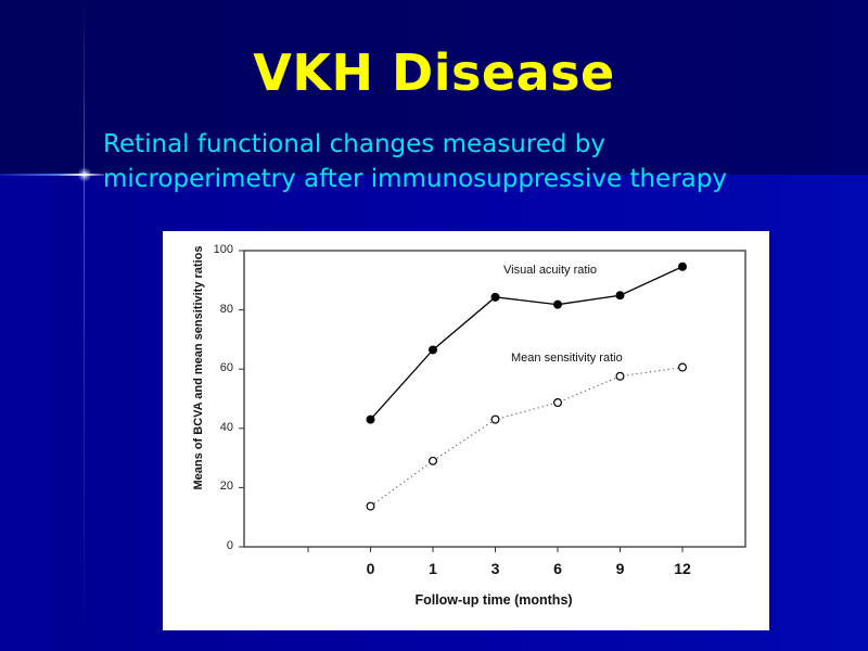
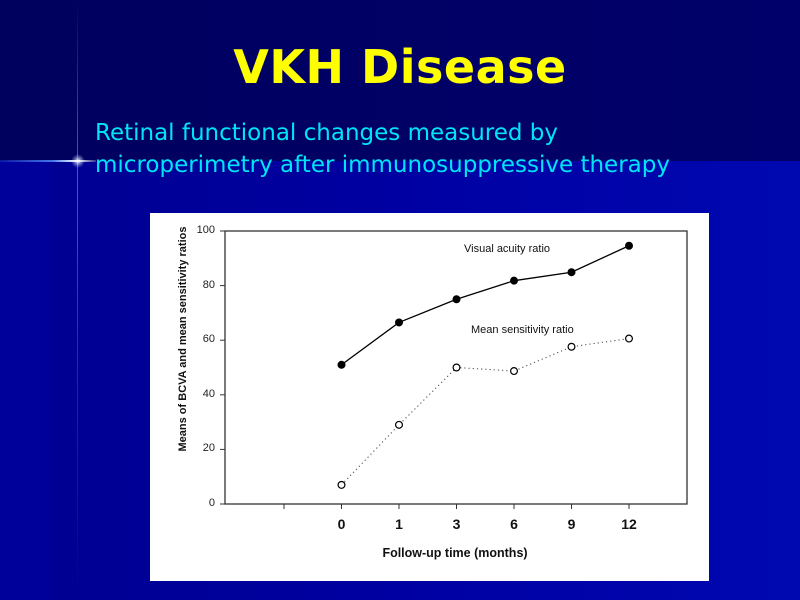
Visual acuity ratio/0: 43 -> 51
Mean sensitivity ratio/0: 14 -> 7
Visual acuity ratio/3: 84 -> 75
Mean sensitivity ratio/3: 43 -> 50
